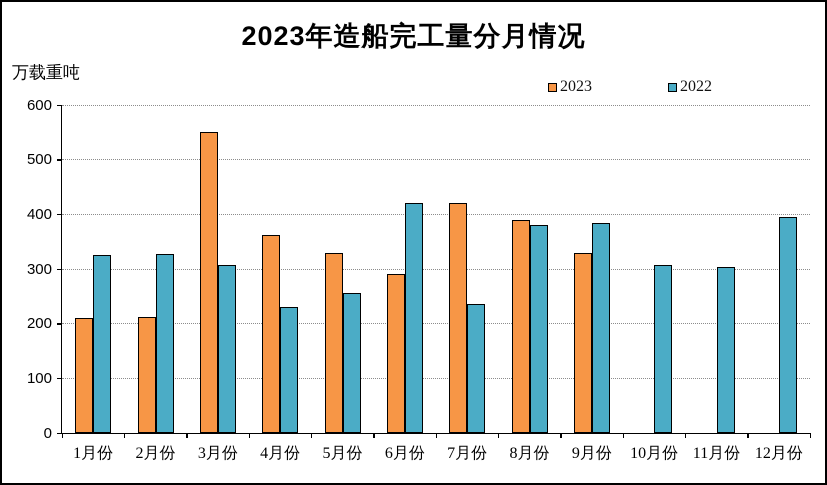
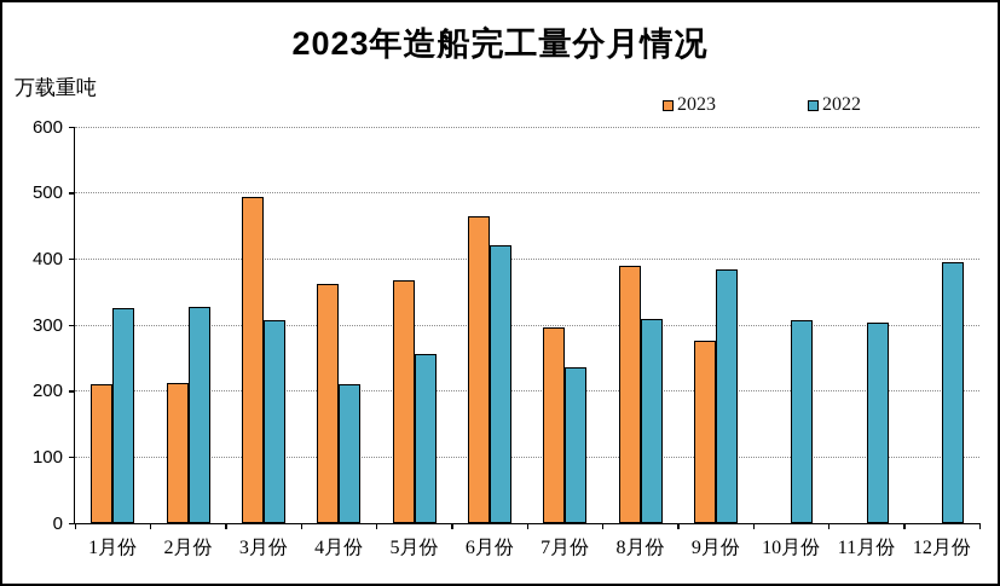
2023/3月份: 550 -> 490
2022/4月份: 230 -> 210
2023/5月份: 330 -> 370
2023/6月份: 290 -> 460
2023/7月份: 420 -> 300
2022/8月份: 380 -> 310
2023/9月份: 330 -> 280
